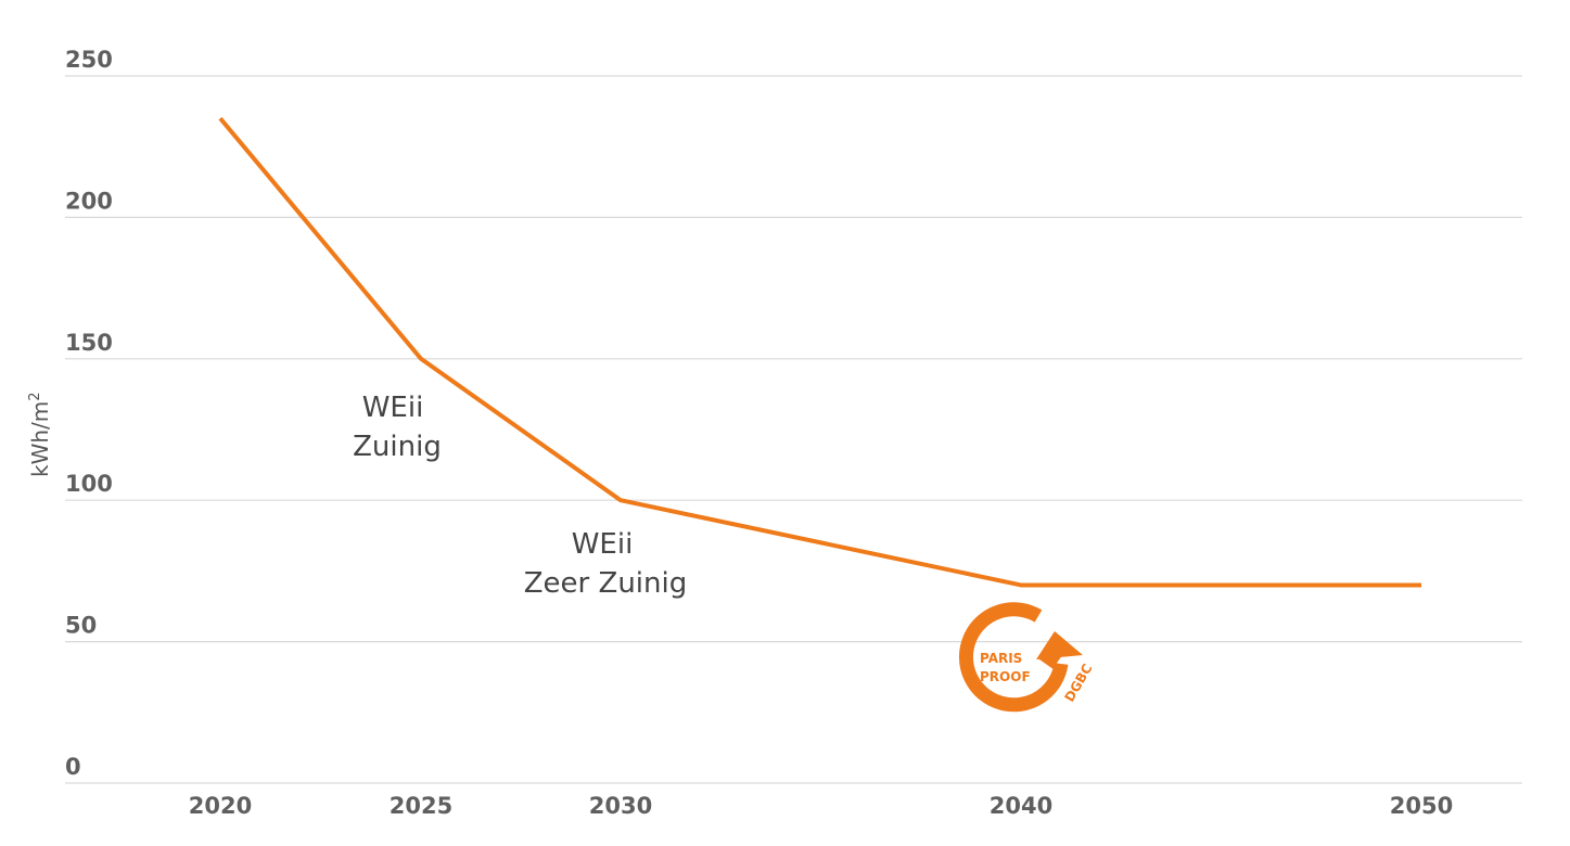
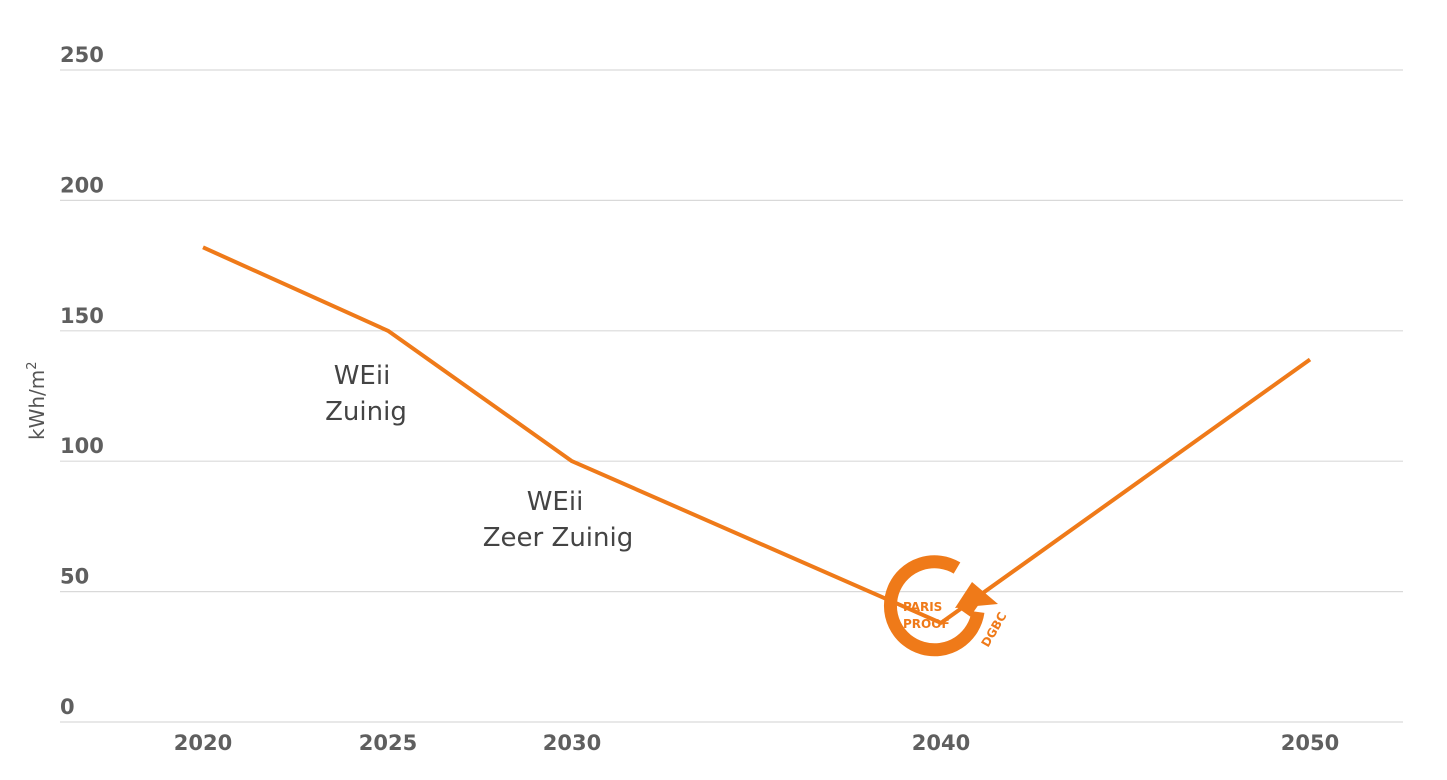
2020: 235 -> 182
2040: 70 -> 38
2050: 70 -> 139
